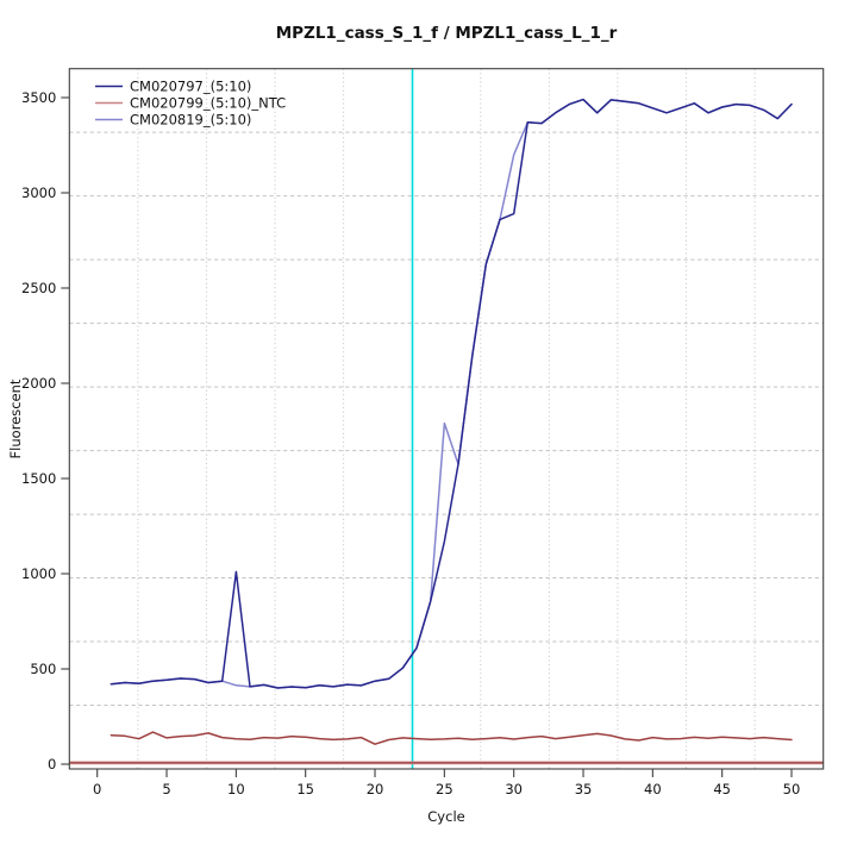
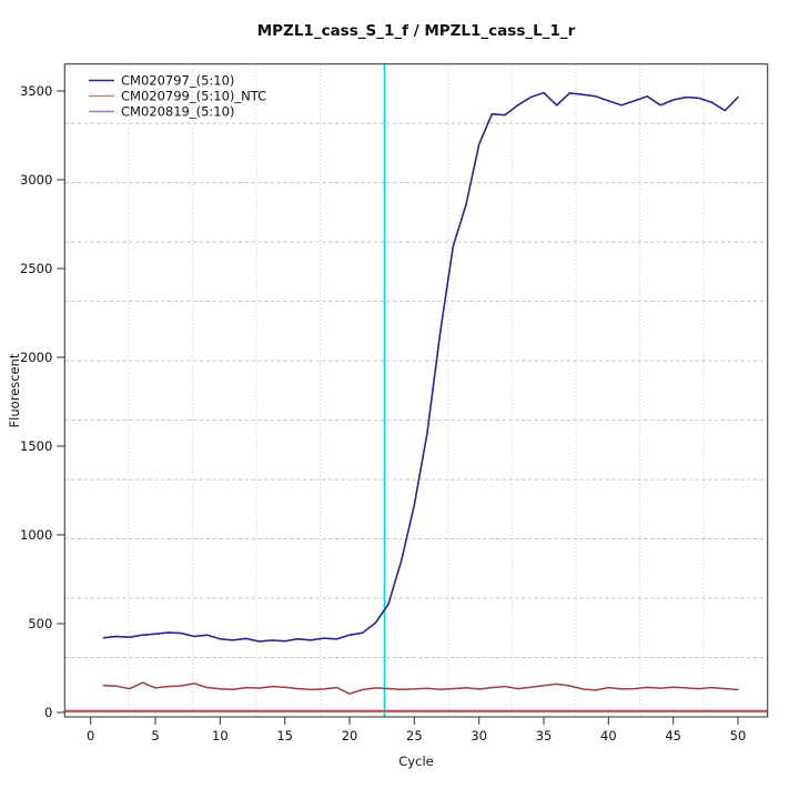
CM020797_(5:10)/10: 1010 -> 410
CM020819_(5:10)/25: 1790 -> 1170
CM020797_(5:10)/30: 2890 -> 3200
